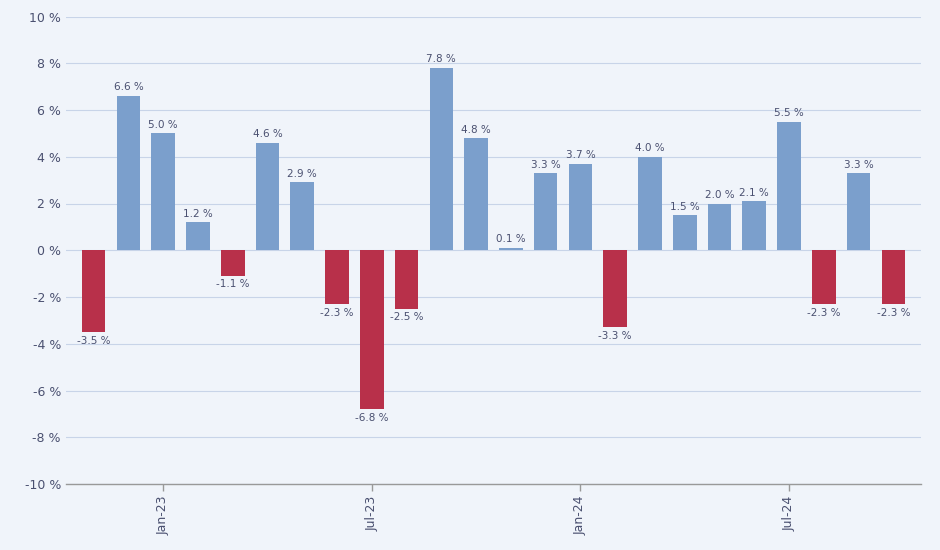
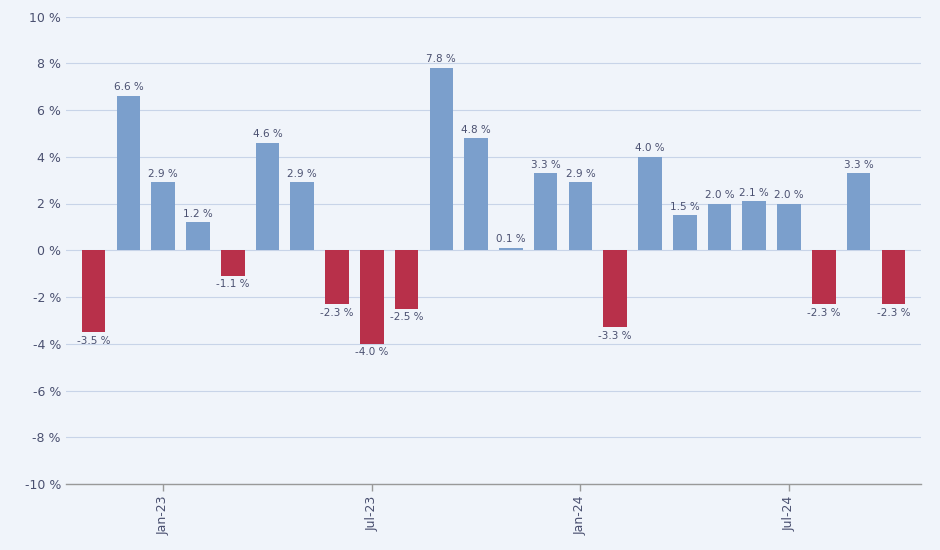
Jan-23: 5.0 -> 2.9
Jul-23: -6.8 -> -4.0
Jan-24: 3.7 -> 2.9
Jul-24: 5.5 -> 2.0
